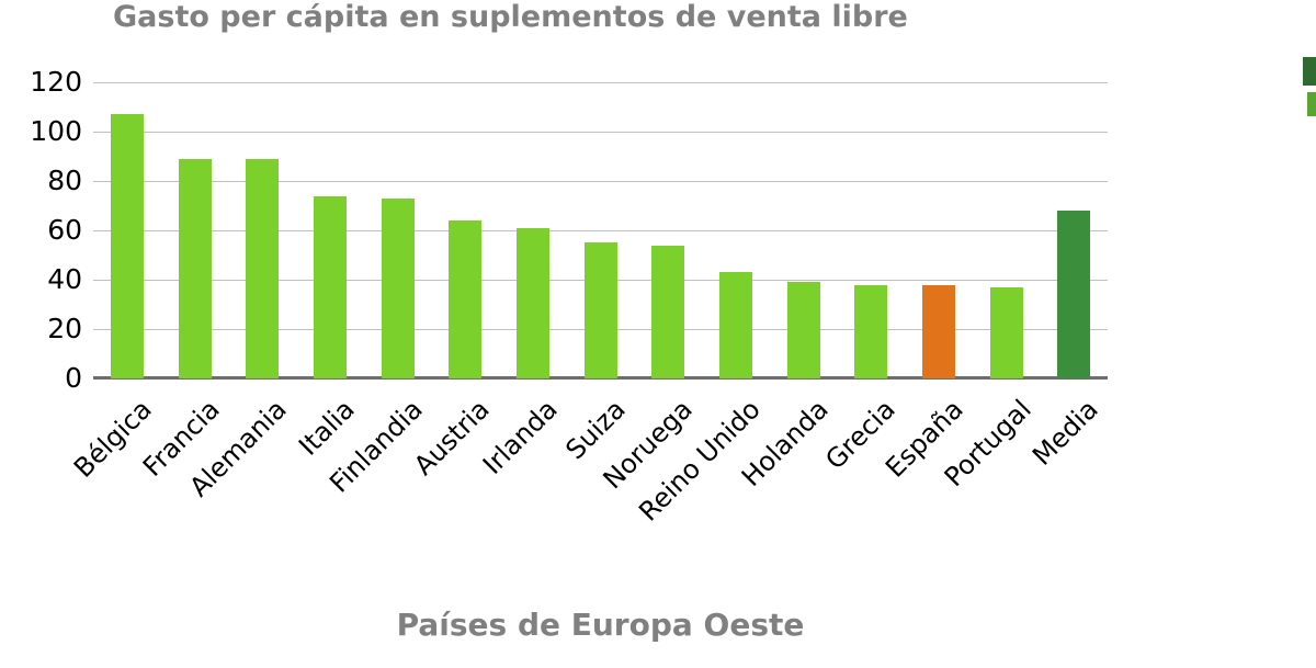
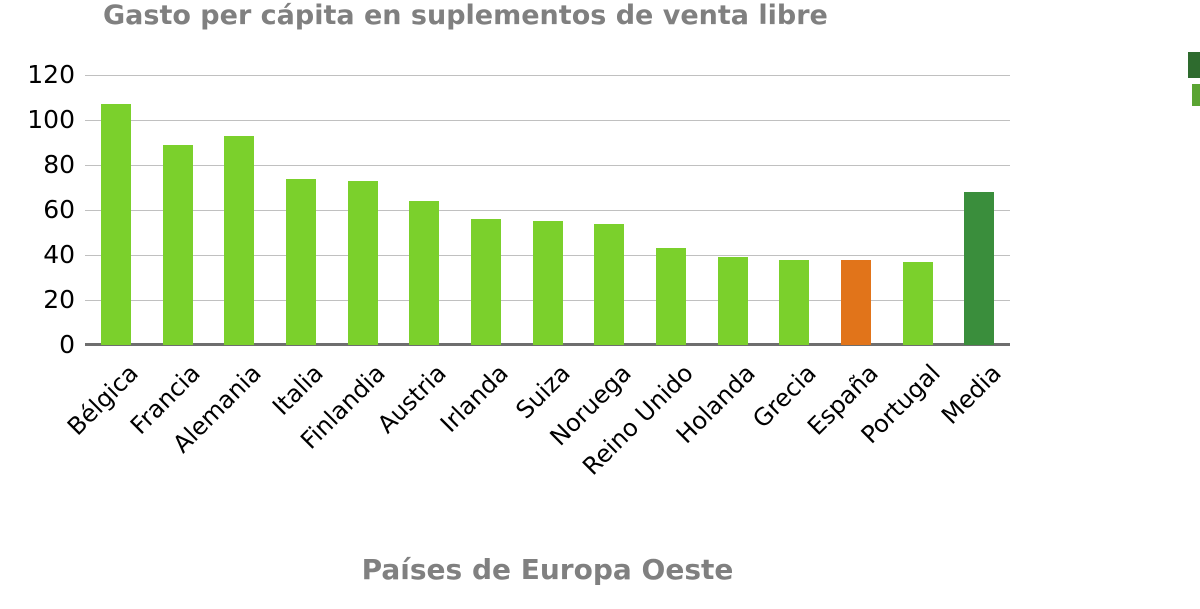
Alemania: 89 -> 93
Irlanda: 61 -> 56
